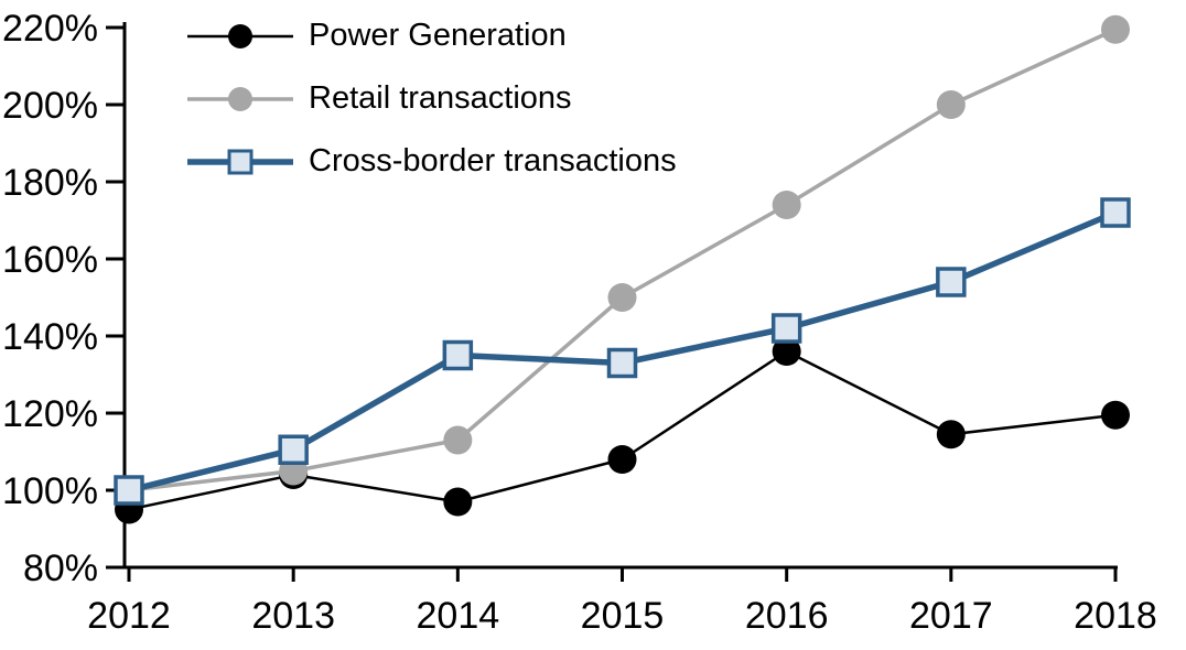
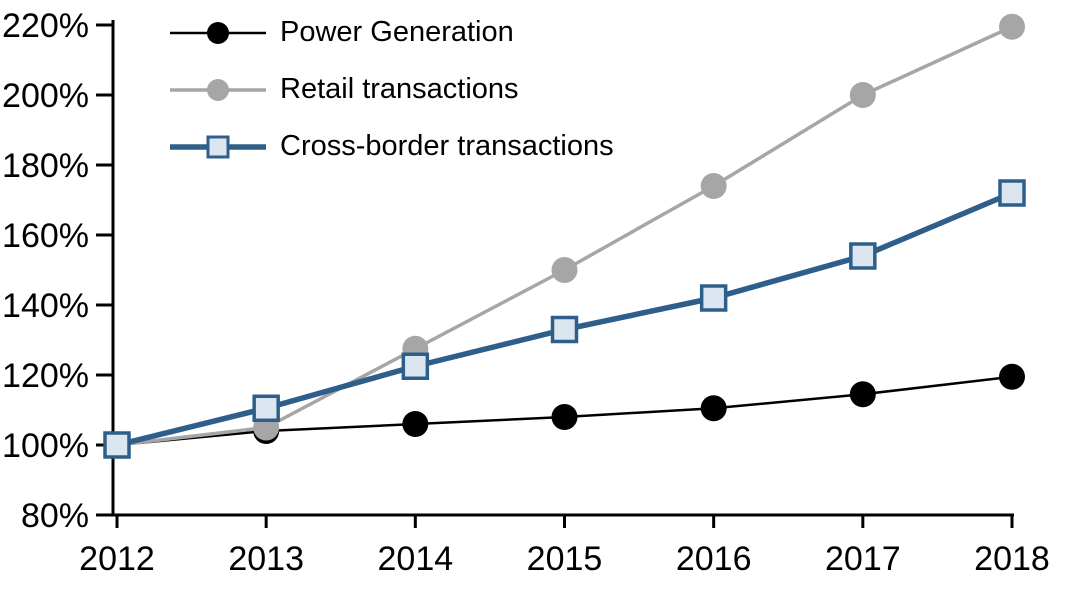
Power Generation/2012: 95% -> 100%
Power Generation/2014: 97% -> 106%
Retail transactions/2014: 113% -> 128%
Cross-border transactions/2014: 135% -> 122%
Power Generation/2016: 136% -> 110%
